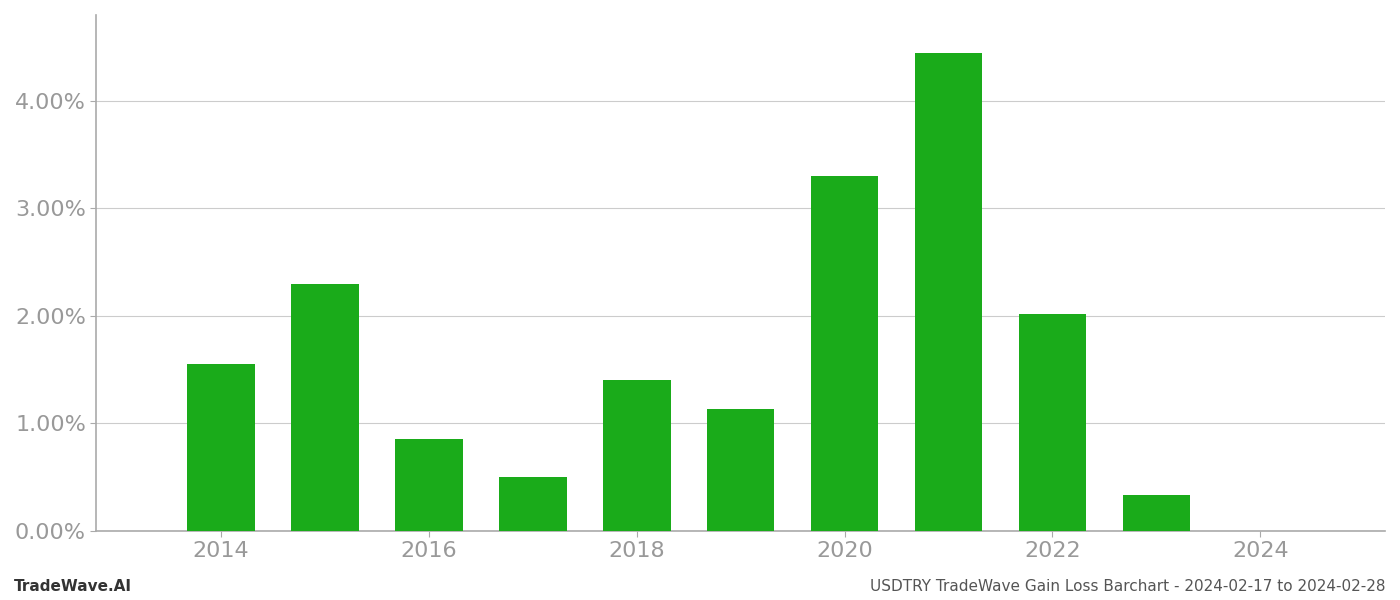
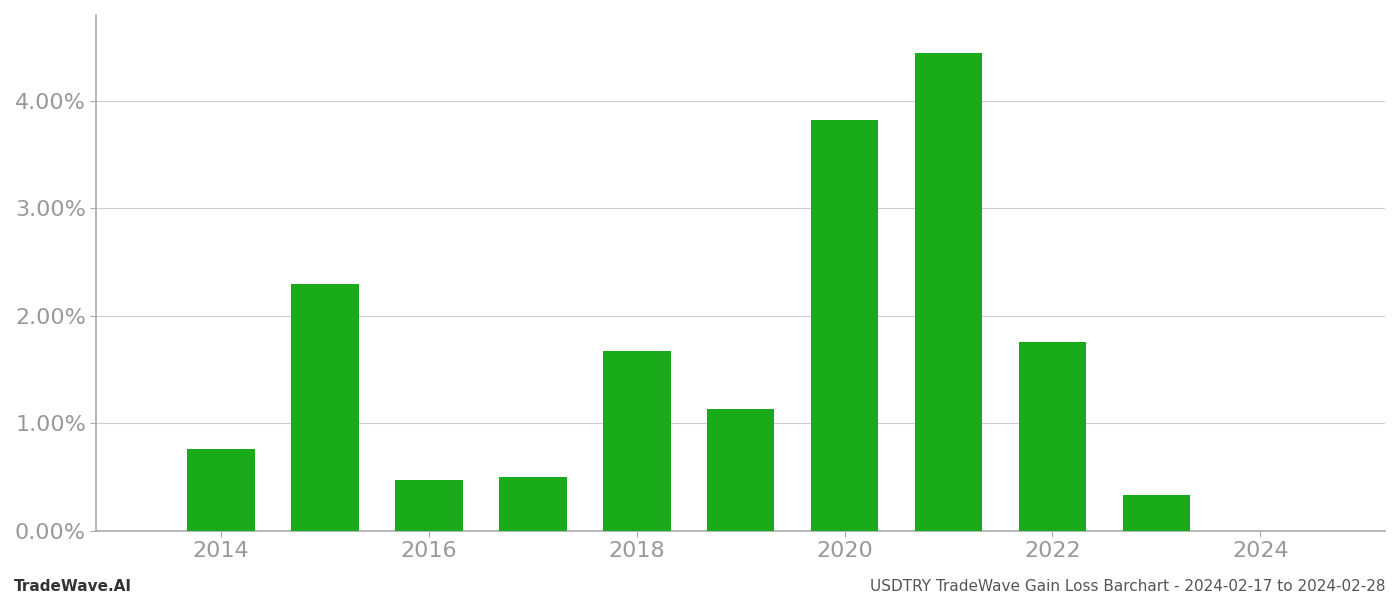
2014: 1.55% -> 0.76%
2016: 0.85% -> 0.47%
2018: 1.40% -> 1.67%
2020: 3.30% -> 3.82%
2022: 2.02% -> 1.76%
